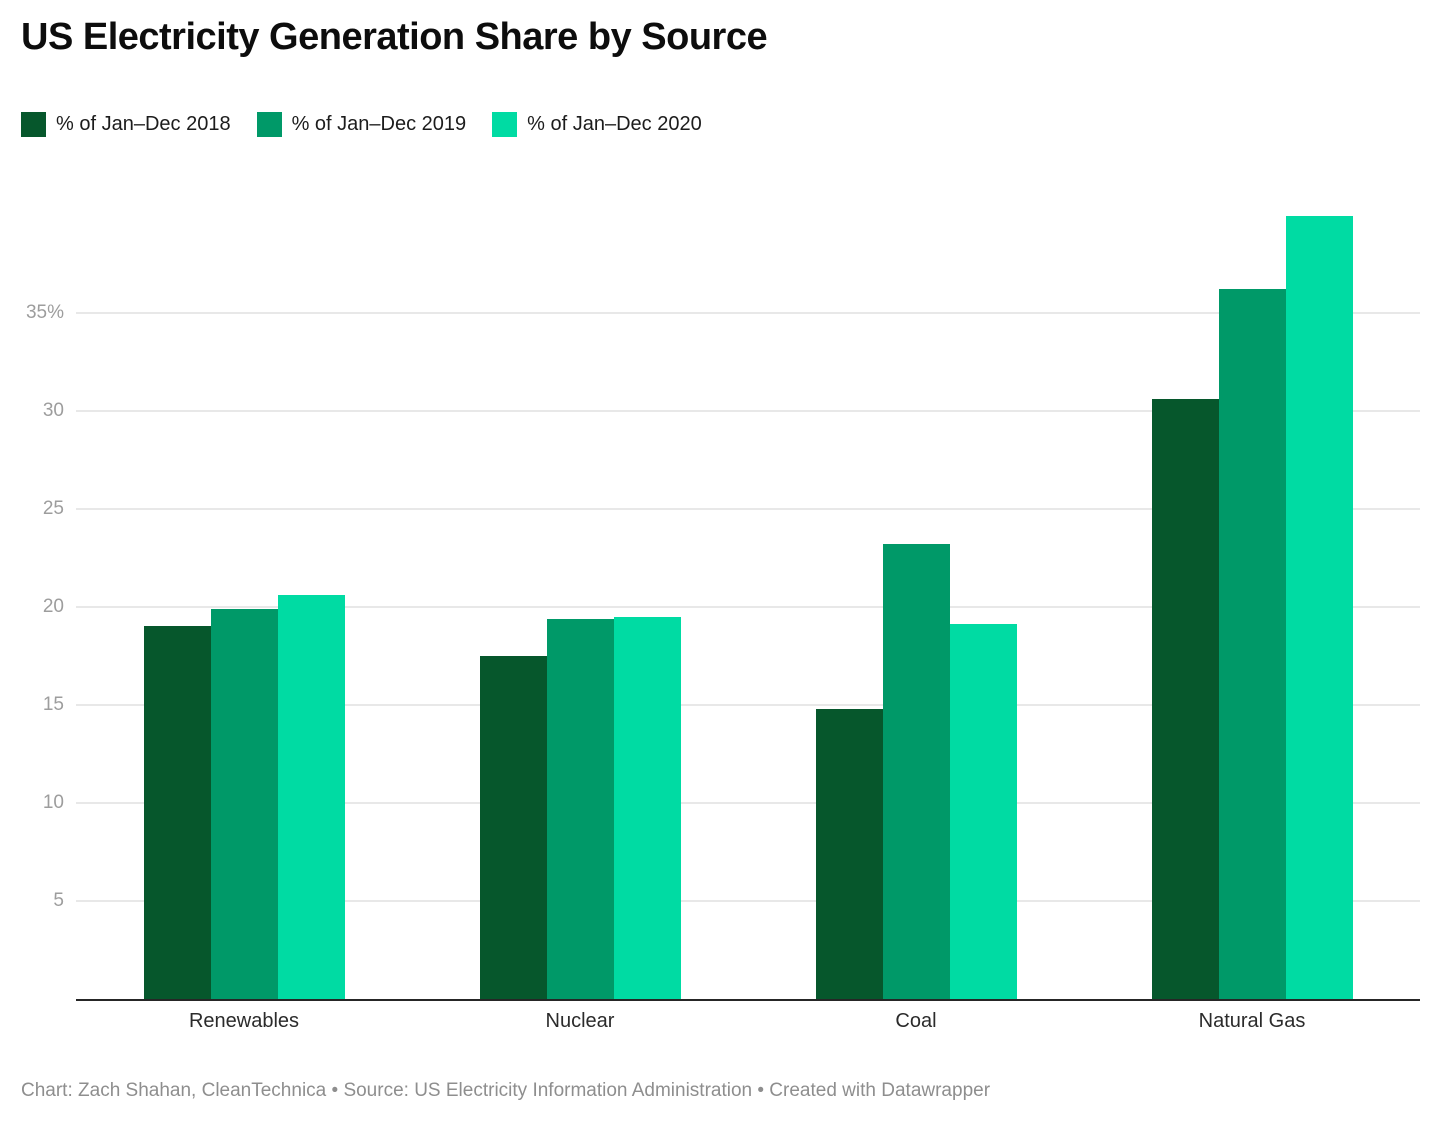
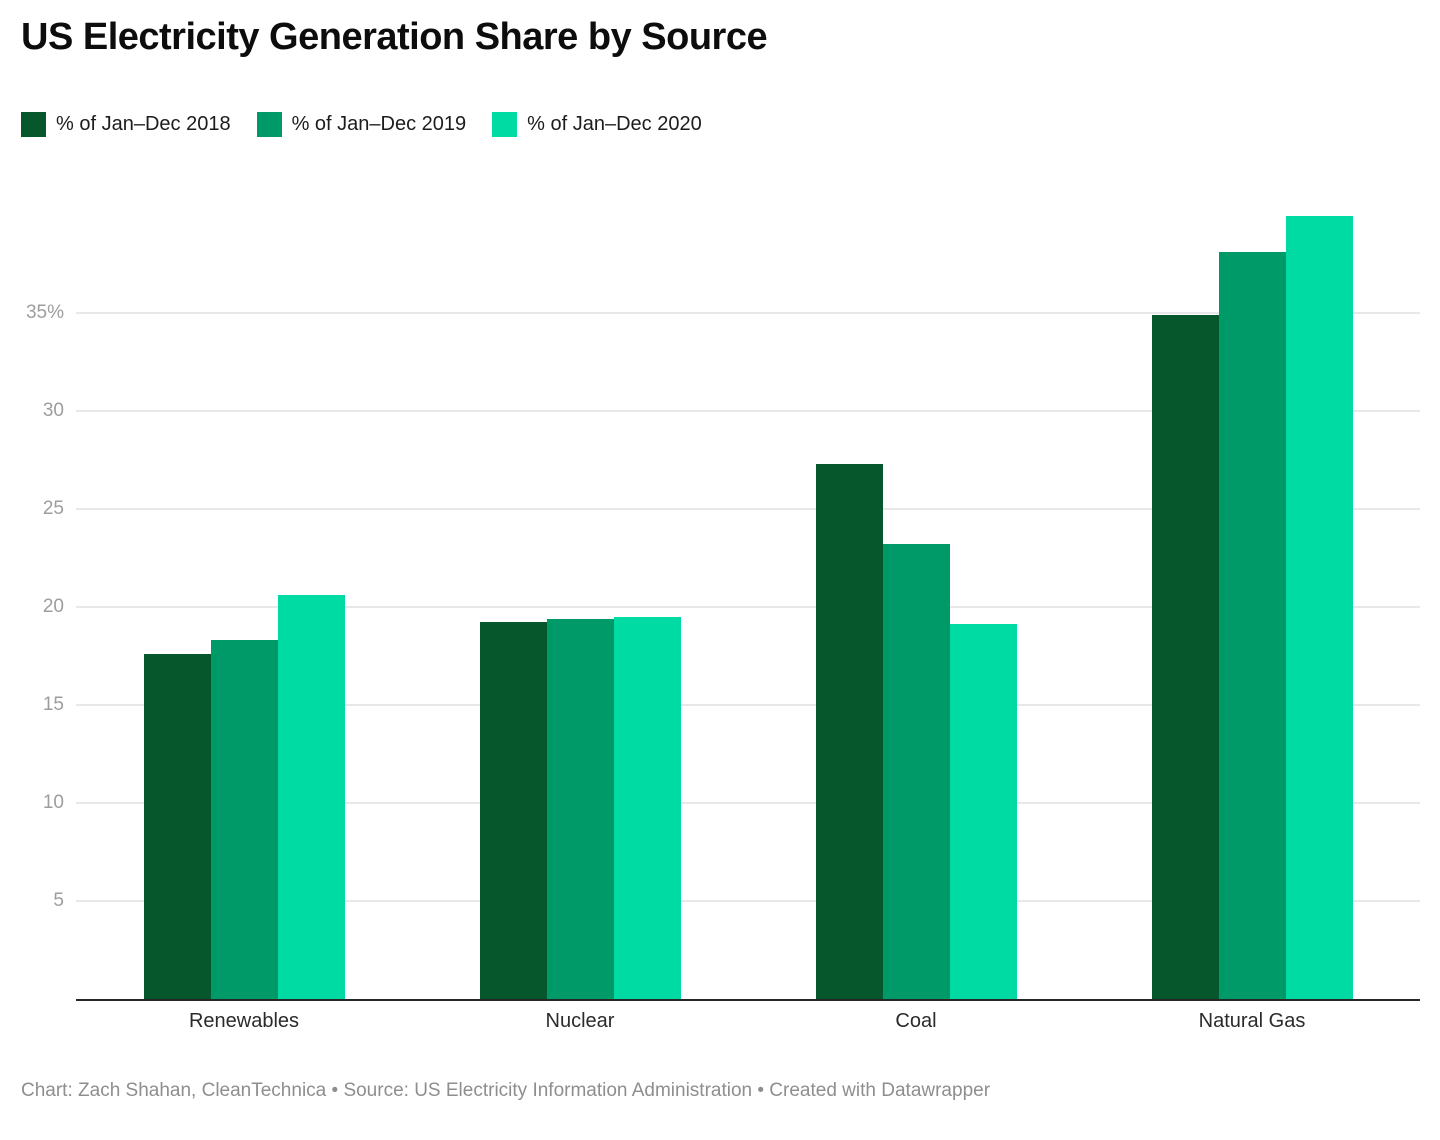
% of Jan–Dec 2018/Renewables: 19.0% -> 17.6%
% of Jan–Dec 2019/Renewables: 19.9% -> 18.3%
% of Jan–Dec 2018/Nuclear: 17.5% -> 19.2%
% of Jan–Dec 2018/Coal: 14.8% -> 27.3%
% of Jan–Dec 2018/Natural Gas: 30.6% -> 34.9%
% of Jan–Dec 2019/Natural Gas: 36.2% -> 38.1%
